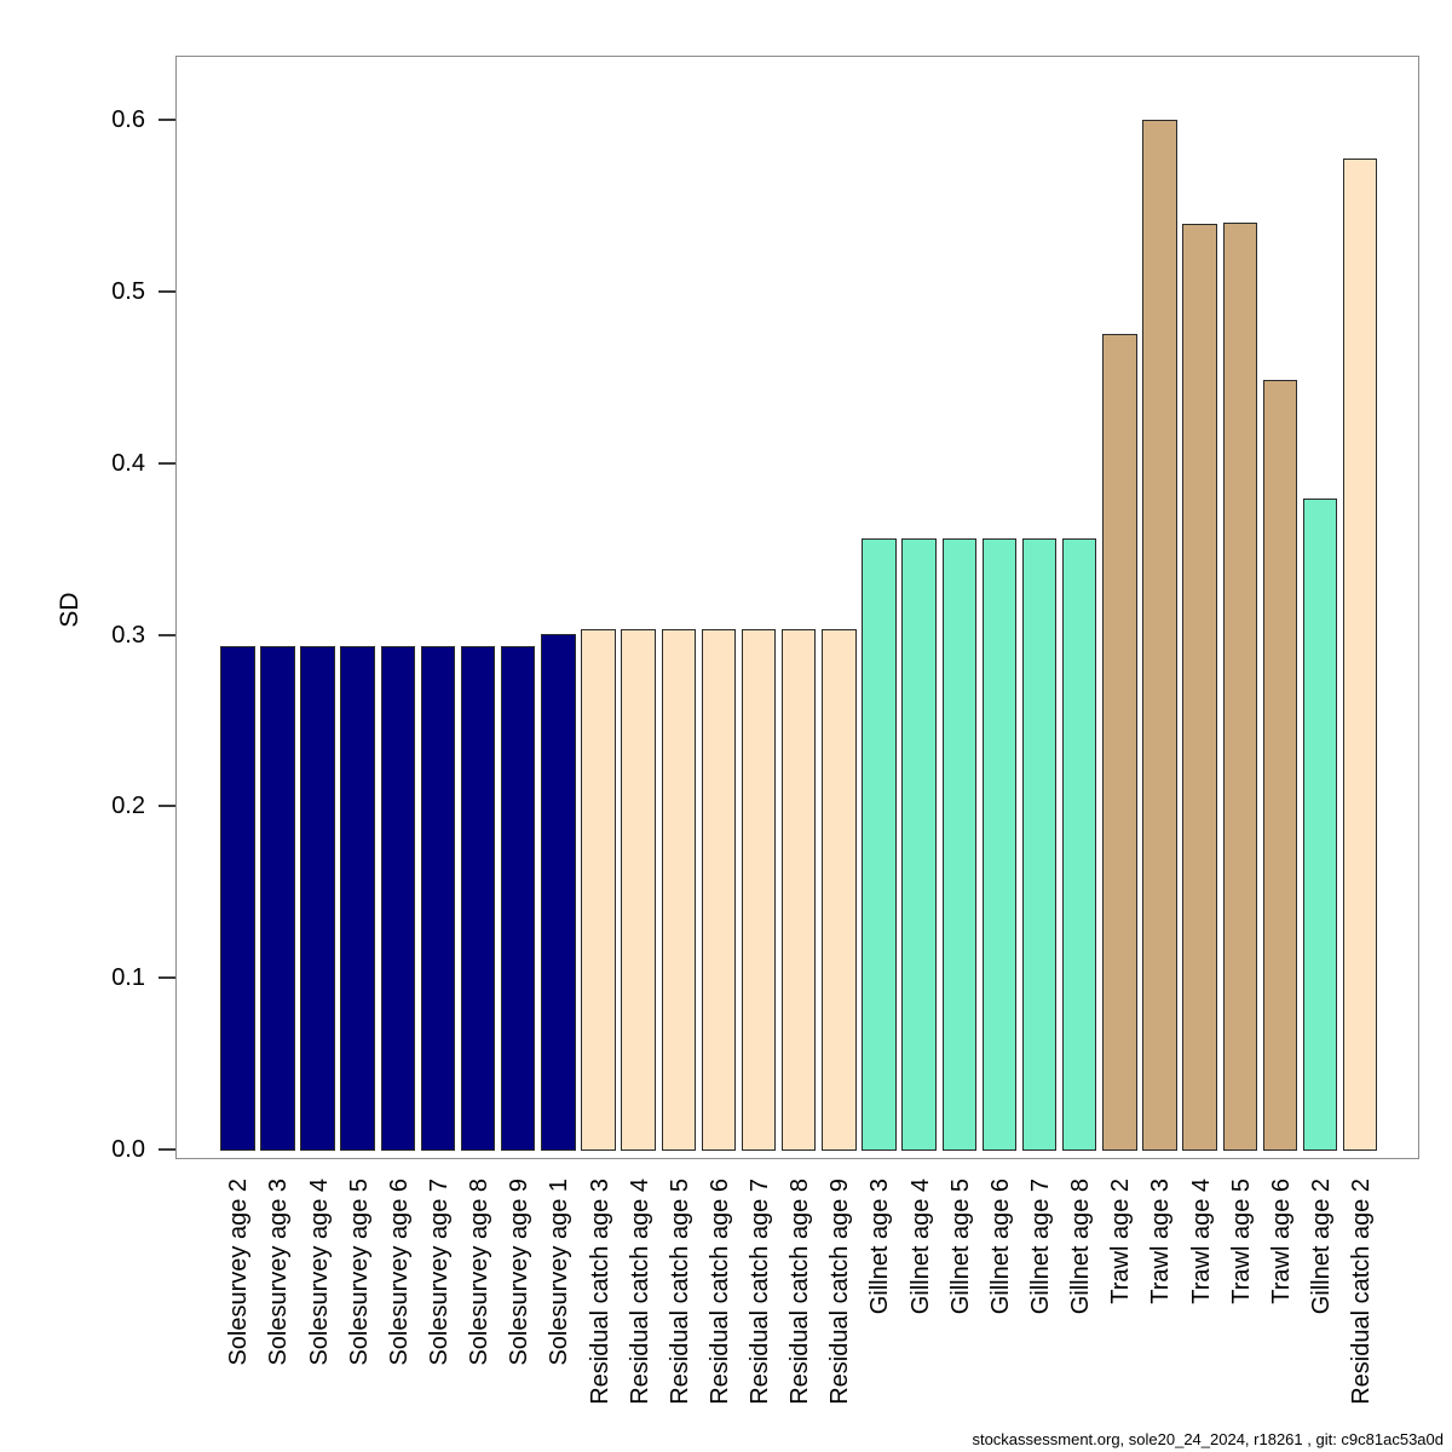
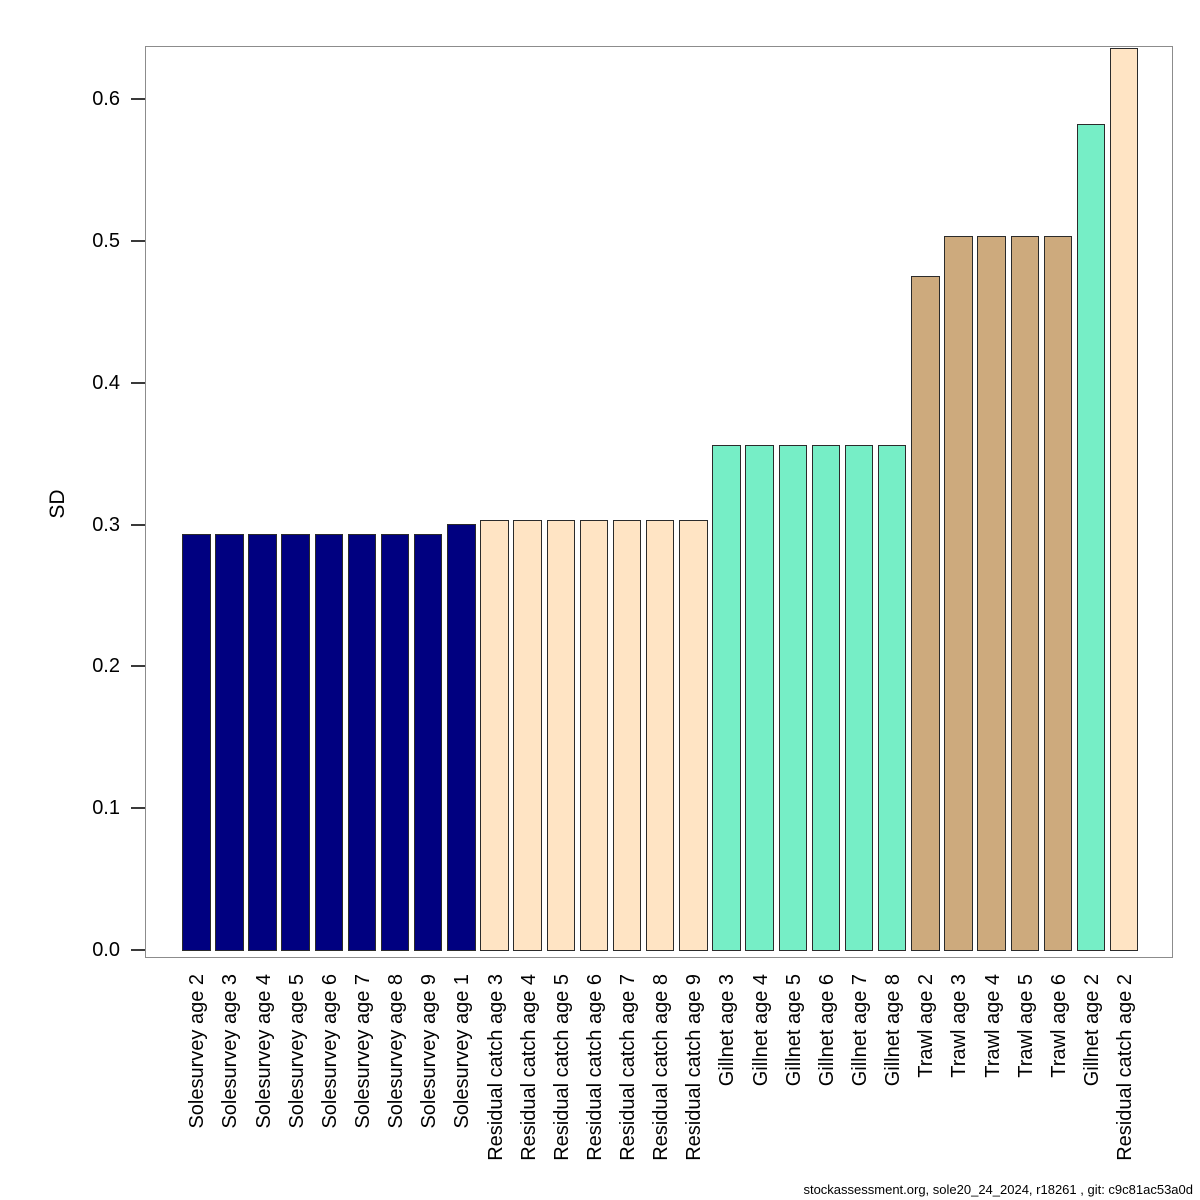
Trawl age 3: 0.601 -> 0.504
Trawl age 4: 0.540 -> 0.504
Trawl age 5: 0.541 -> 0.504
Trawl age 6: 0.449 -> 0.504
Gillnet age 2: 0.380 -> 0.583
Residual catch age 2: 0.578 -> 0.637
